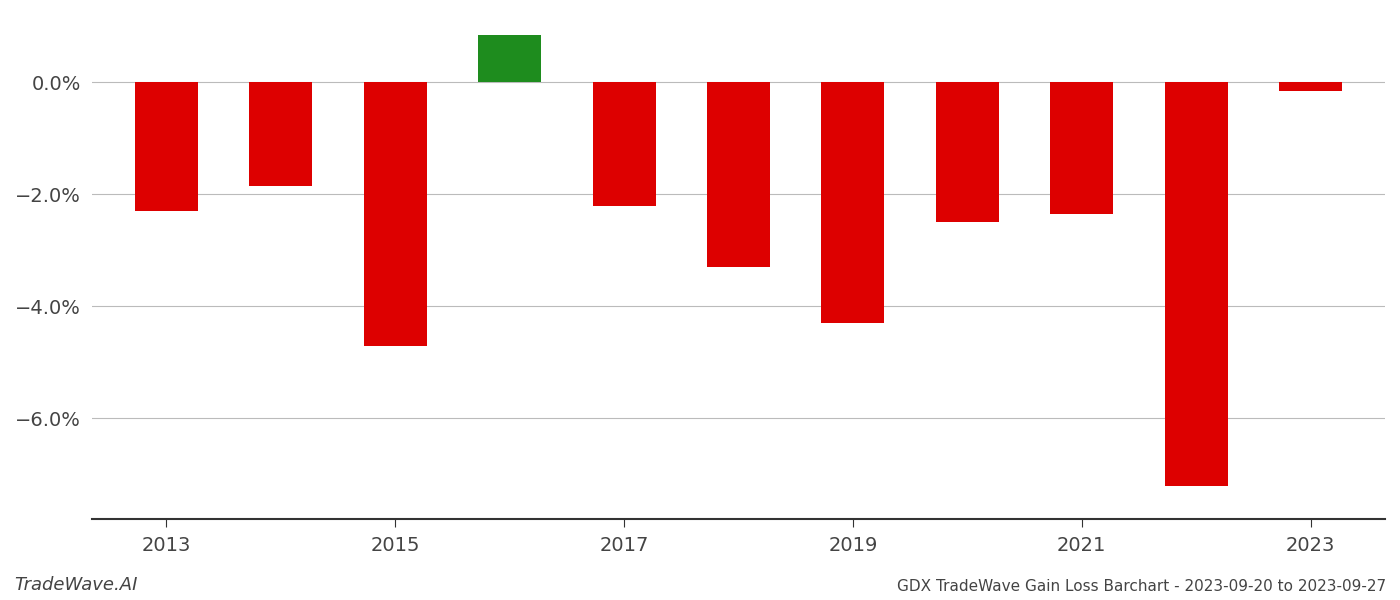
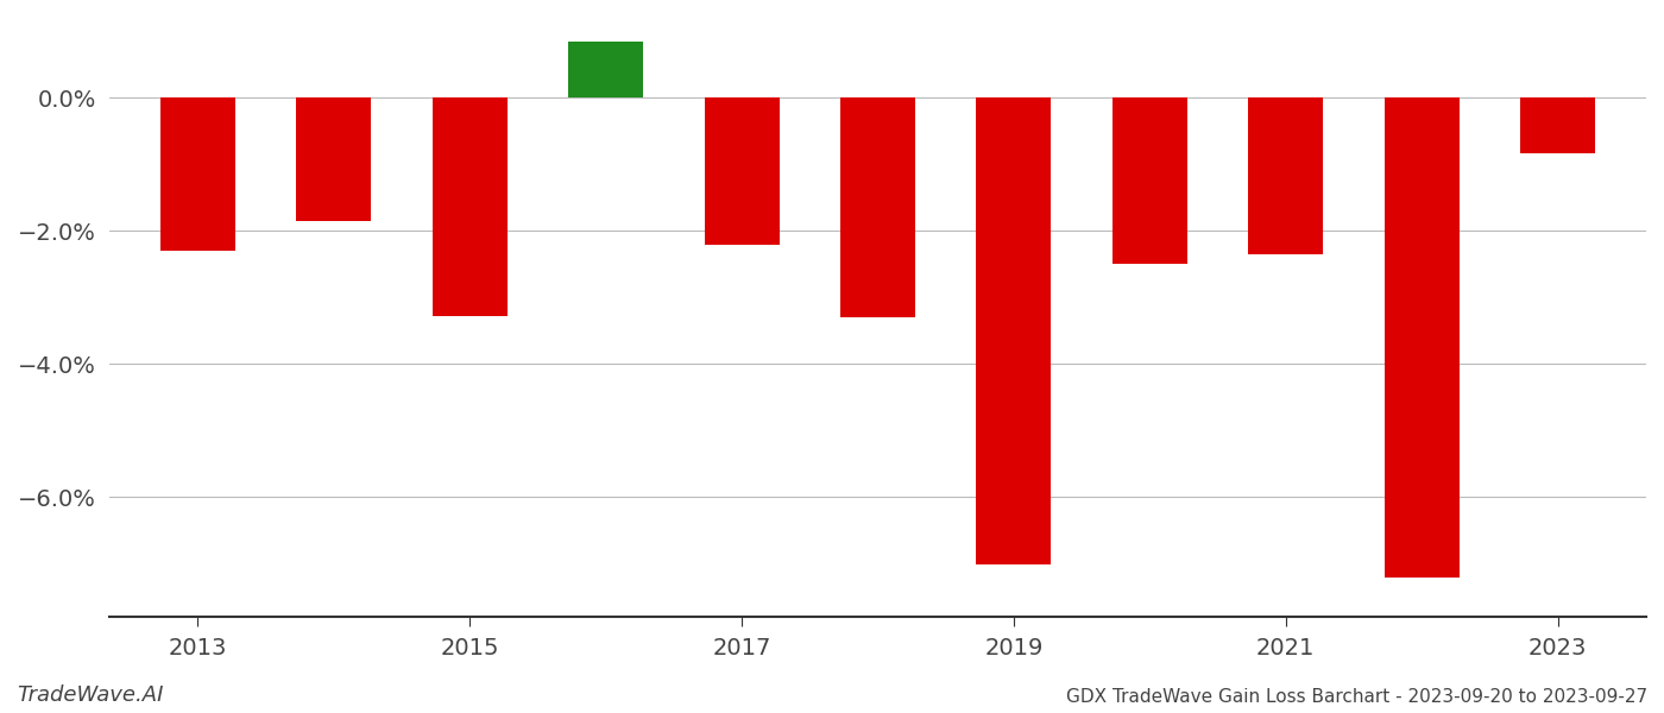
2015: -4.70% -> -3.28%
2019: -4.30% -> -7.00%
2023: -0.15% -> -0.84%
